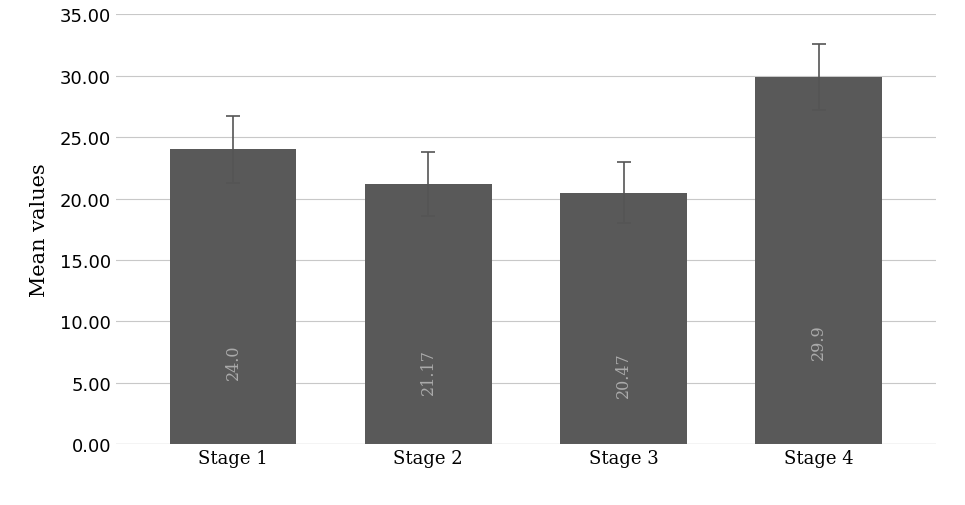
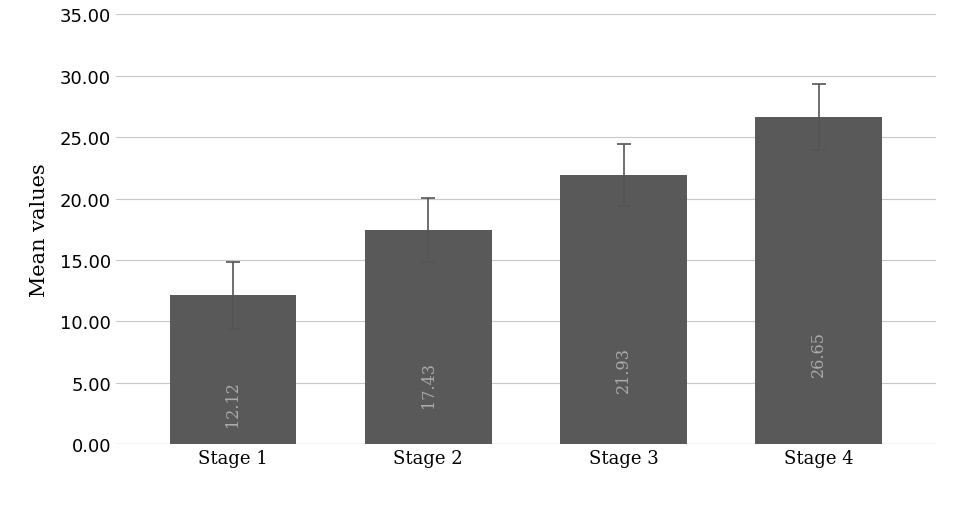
Stage 1: 24.0 -> 12.12
Stage 2: 21.17 -> 17.43
Stage 3: 20.47 -> 21.93
Stage 4: 29.9 -> 26.65
